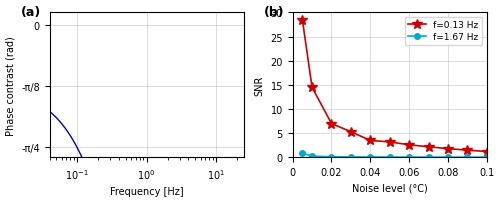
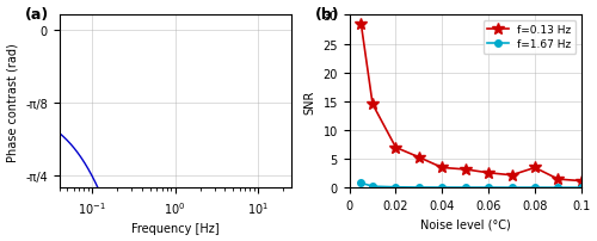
f=0.13 Hz/0.08: 1.8 -> 3.5
